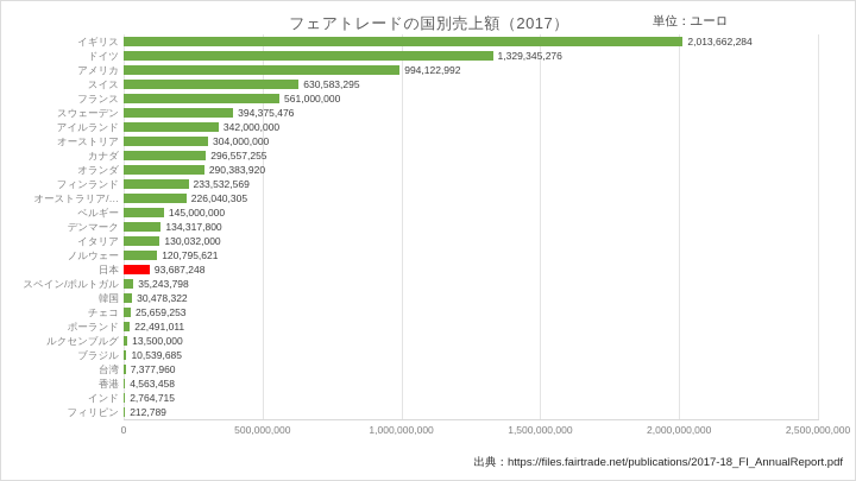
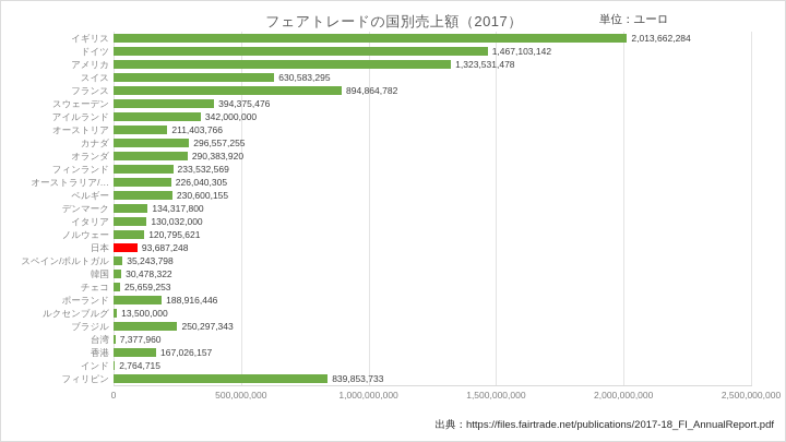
ドイツ: 1,329,345,276 -> 1,467,103,142
アメリカ: 994,122,992 -> 1,323,531,478
フランス: 561,000,000 -> 894,864,782
オーストリア: 304,000,000 -> 211,403,766
ベルギー: 145,000,000 -> 230,600,155
ポーランド: 22,491,011 -> 188,916,446
ブラジル: 10,539,685 -> 250,297,343
香港: 4,563,458 -> 167,026,157
フィリピン: 212,789 -> 839,853,733
